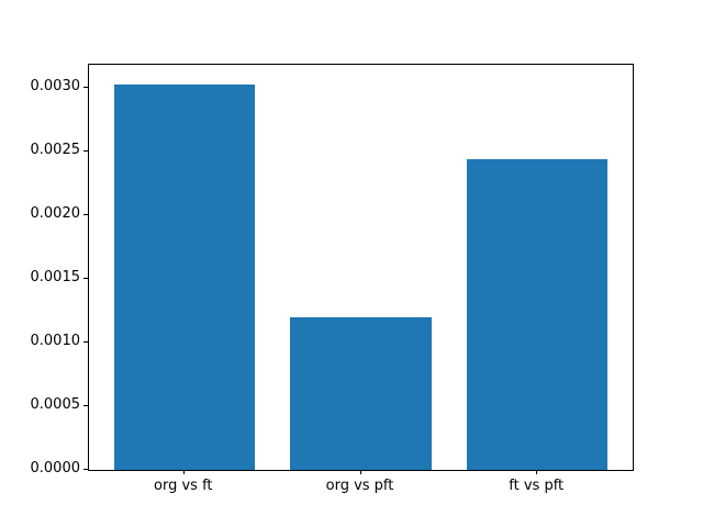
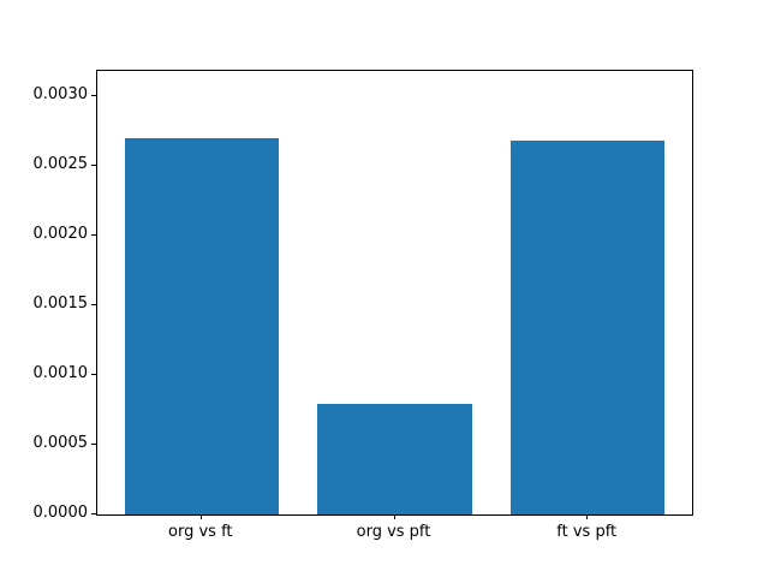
org vs ft: 0.00303 -> 0.00270
org vs pft: 0.00120 -> 0.00079
ft vs pft: 0.00244 -> 0.00268
